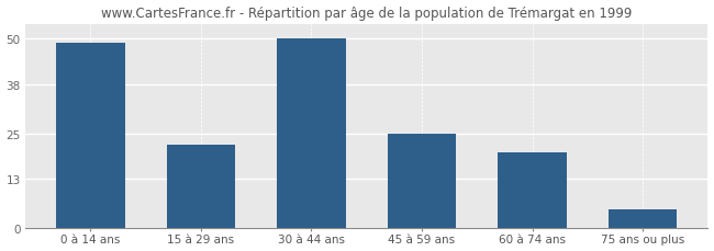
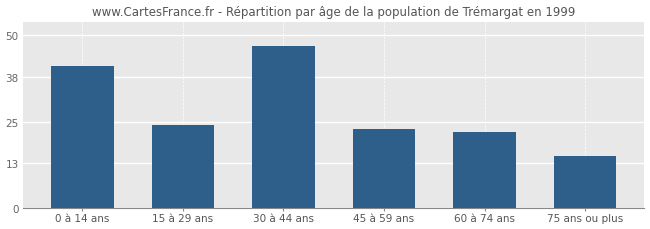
0 à 14 ans: 49 -> 41
15 à 29 ans: 22 -> 24
30 à 44 ans: 50 -> 47
45 à 59 ans: 25 -> 23
60 à 74 ans: 20 -> 22
75 ans ou plus: 5 -> 15
